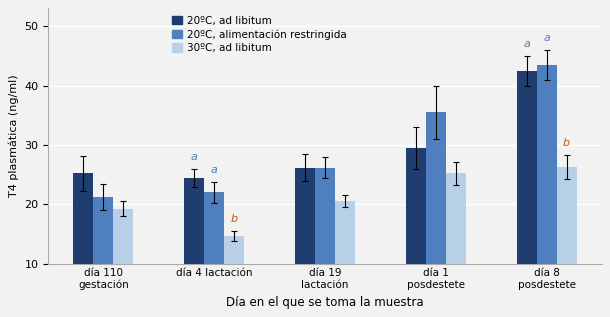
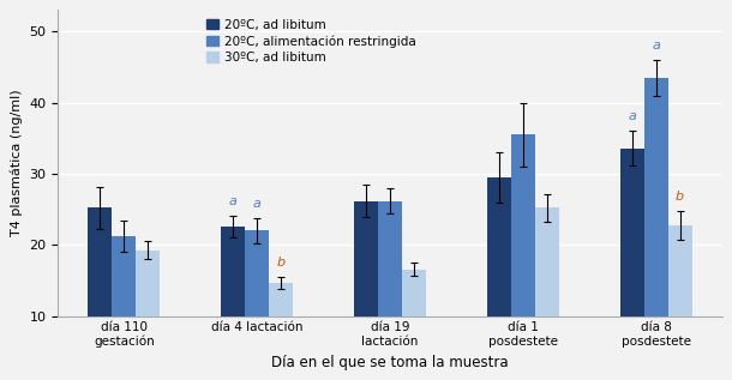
20ºC, ad libitum/día 4 lactación: 24.5 -> 22.6
30ºC, ad libitum/día 19 lactación: 20.6 -> 16.6
20ºC, ad libitum/día 8 posdestete: 42.5 -> 33.6
30ºC, ad libitum/día 8 posdestete: 26.3 -> 22.8
